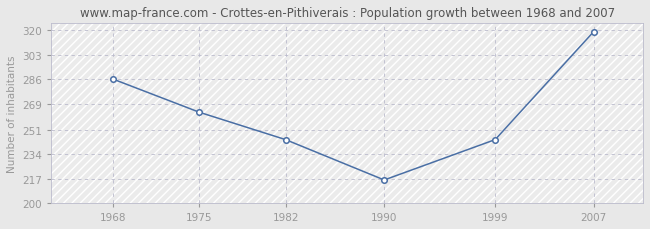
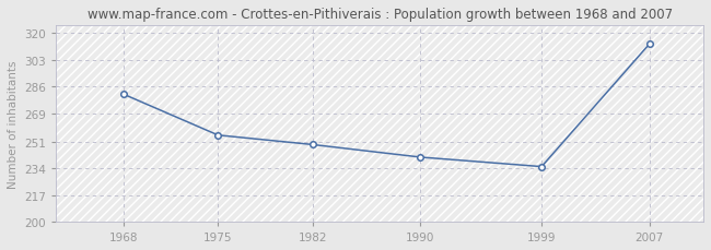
1968: 286 -> 281
1975: 263 -> 255
1982: 244 -> 249
1990: 216 -> 241
1999: 244 -> 235
2007: 319 -> 313
